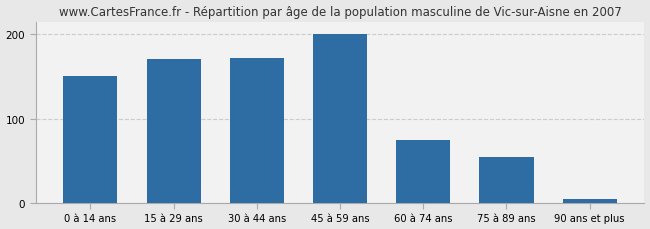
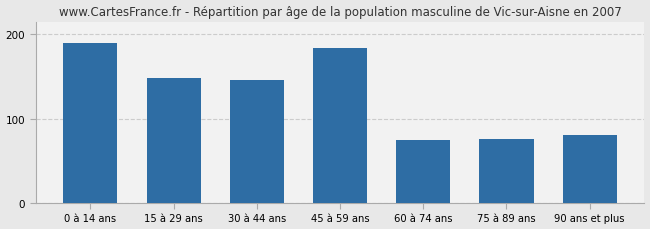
0 à 14 ans: 150 -> 190
15 à 29 ans: 170 -> 148
30 à 44 ans: 172 -> 146
45 à 59 ans: 200 -> 184
75 à 89 ans: 55 -> 76
90 ans et plus: 5 -> 80
